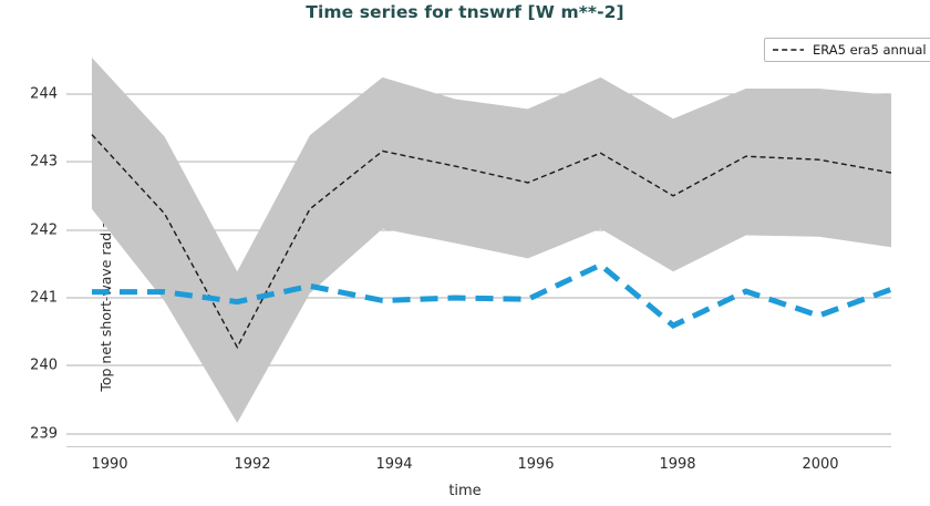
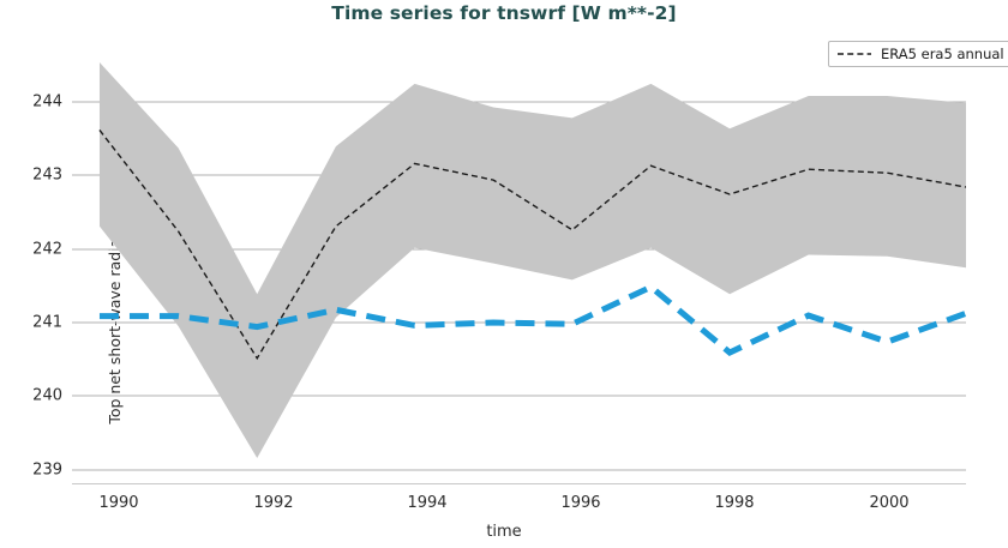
ERA5 era5 annual/1990: 243.4 -> 243.6
ERA5 era5 annual/1992: 240.2 -> 240.4
ERA5 era5 annual/1996: 242.7 -> 242.2
ERA5 era5 annual/1998: 242.4 -> 242.7
